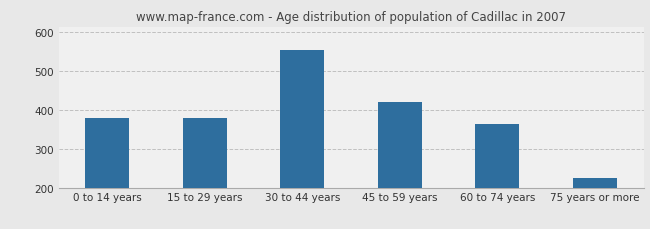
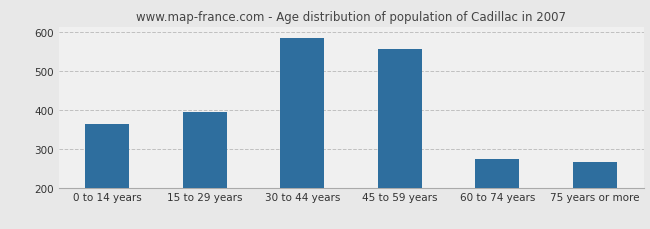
0 to 14 years: 380 -> 365
15 to 29 years: 380 -> 395
30 to 44 years: 555 -> 585
45 to 59 years: 420 -> 556
60 to 74 years: 365 -> 274
75 years or more: 225 -> 265
